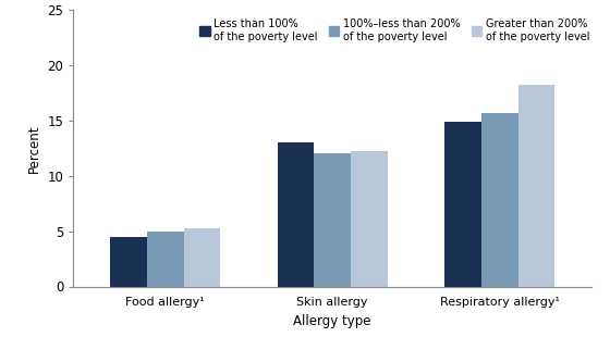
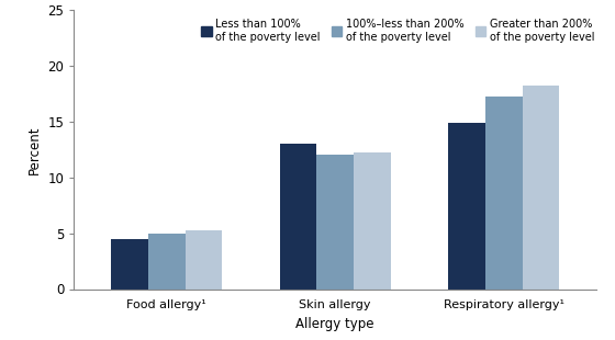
100%–less than 200% of the poverty level/Respiratory allergy¹: 15.7 -> 17.3
